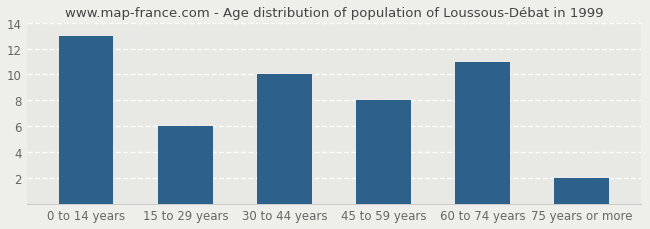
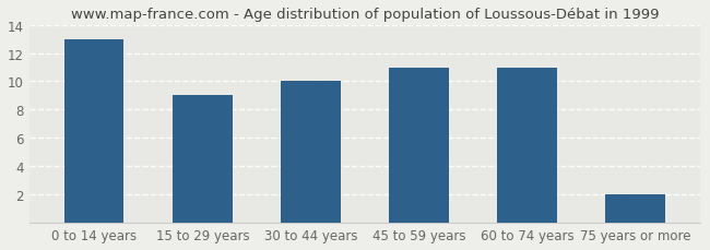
15 to 29 years: 6 -> 9
45 to 59 years: 8 -> 11
